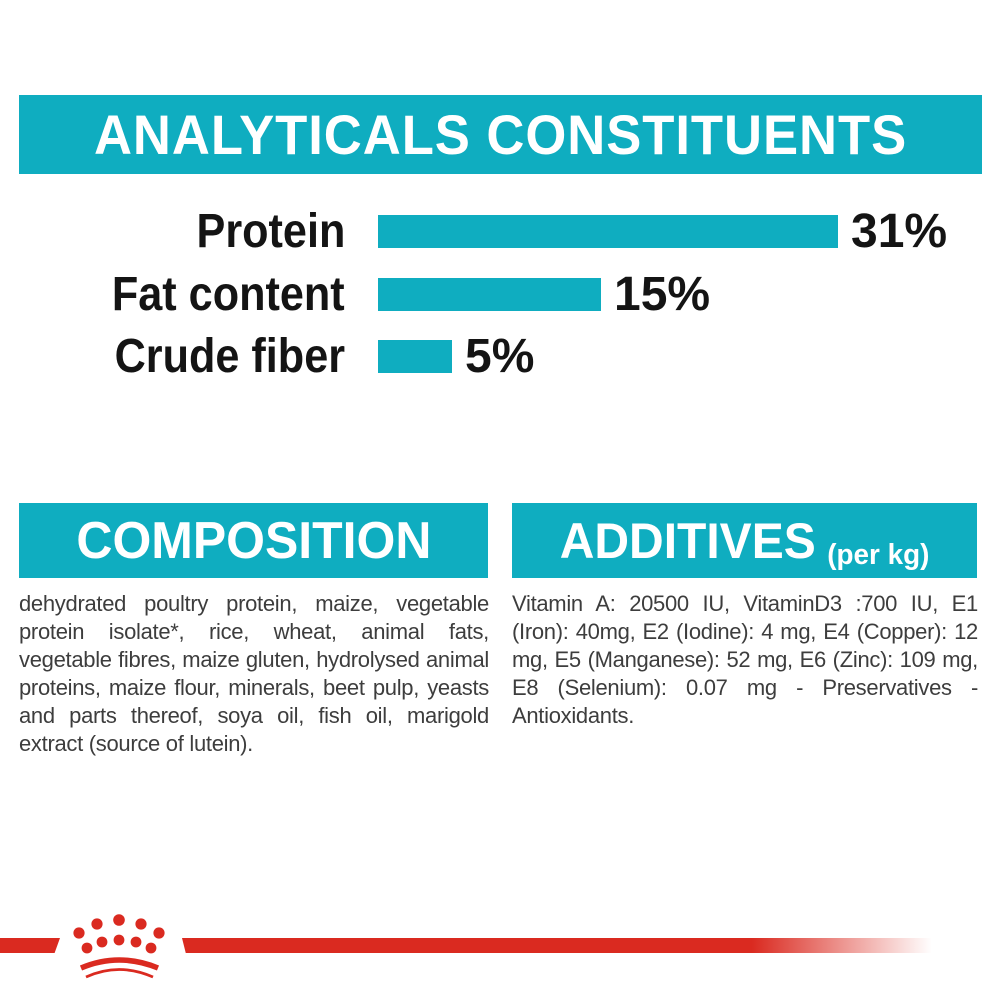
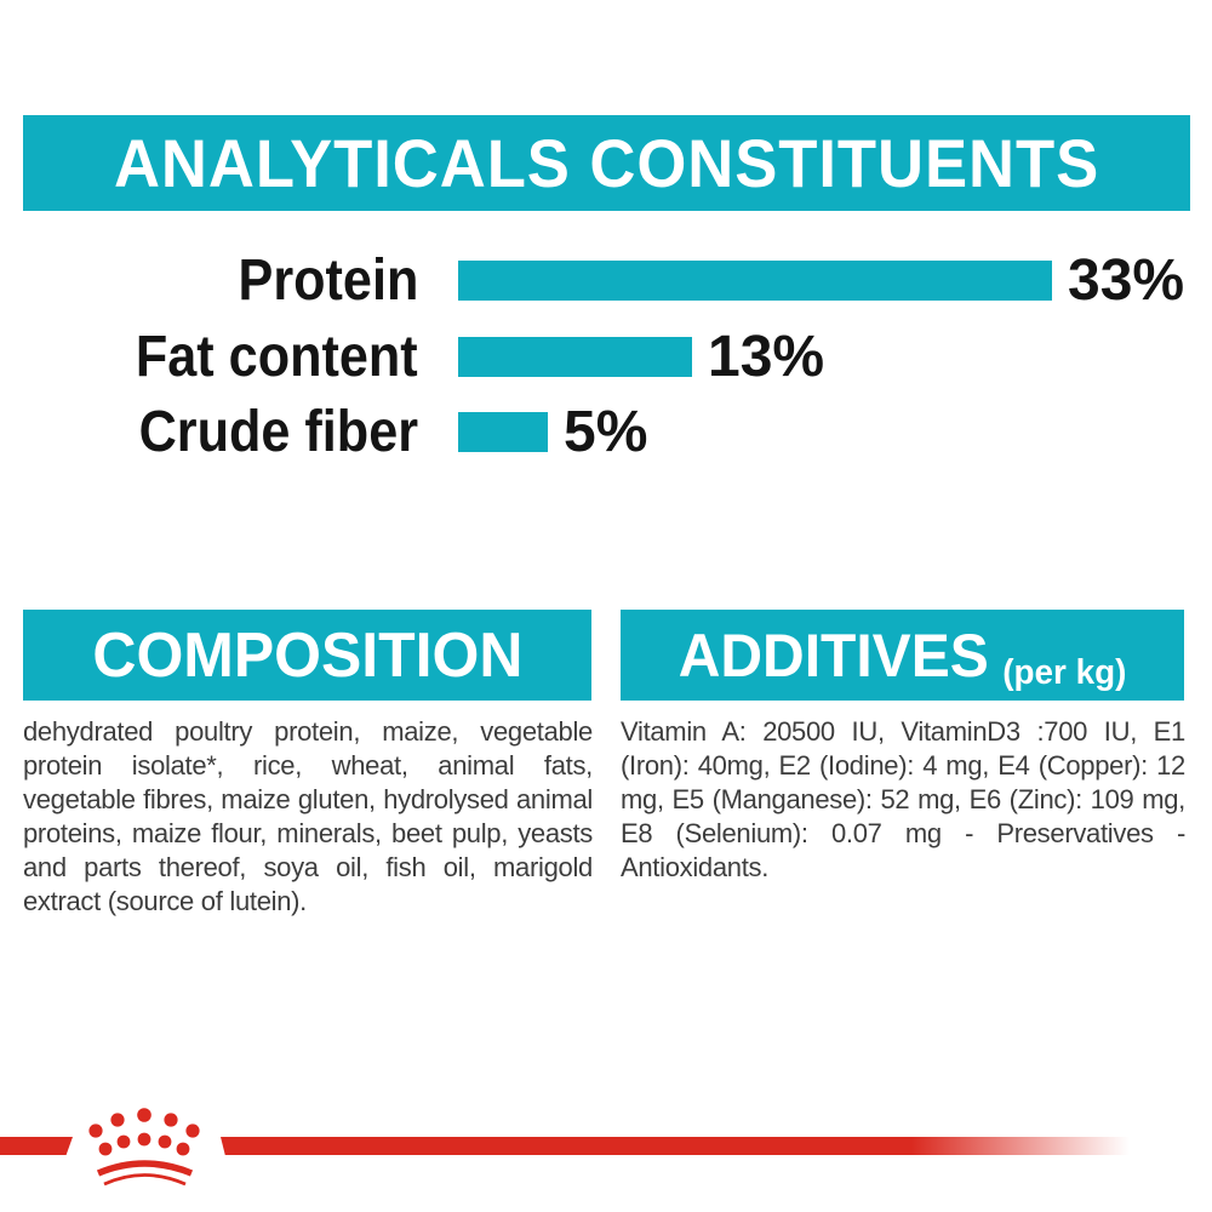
Protein: 31% -> 33%
Fat content: 15% -> 13%
